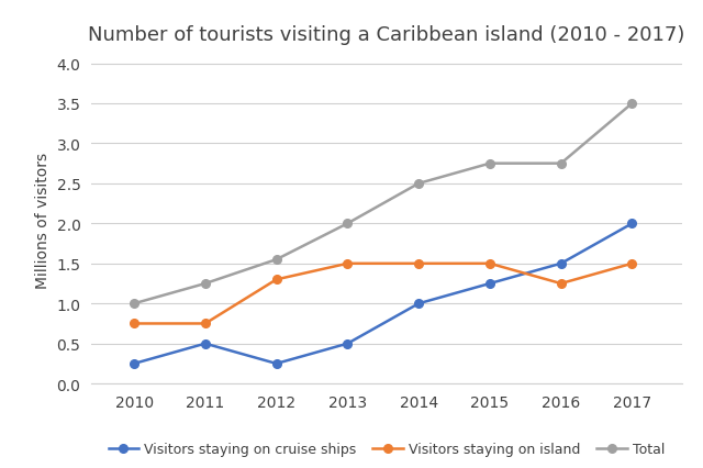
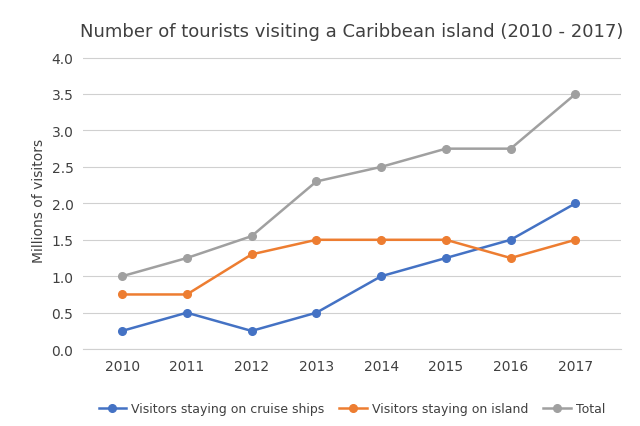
Total/2013: 2.00 -> 2.30
